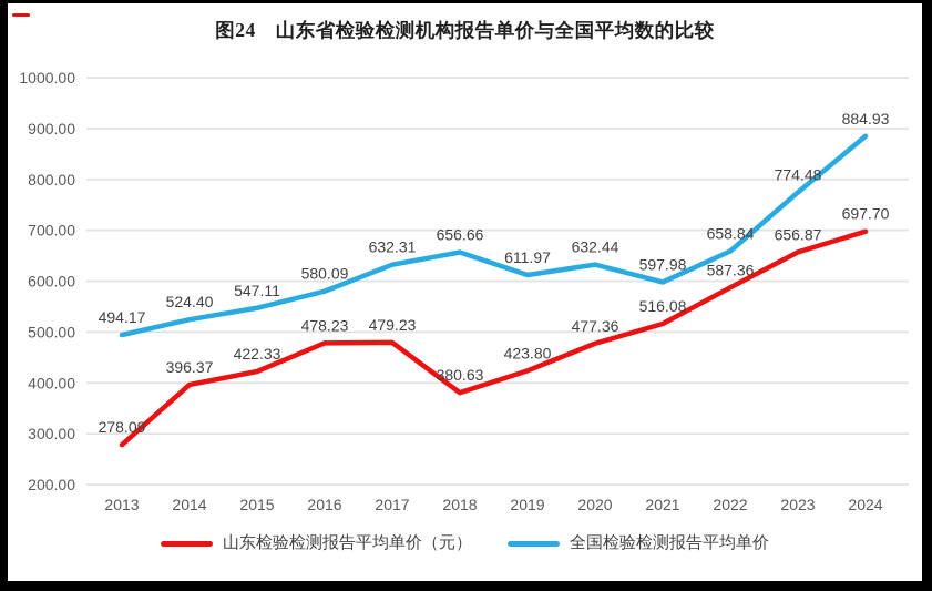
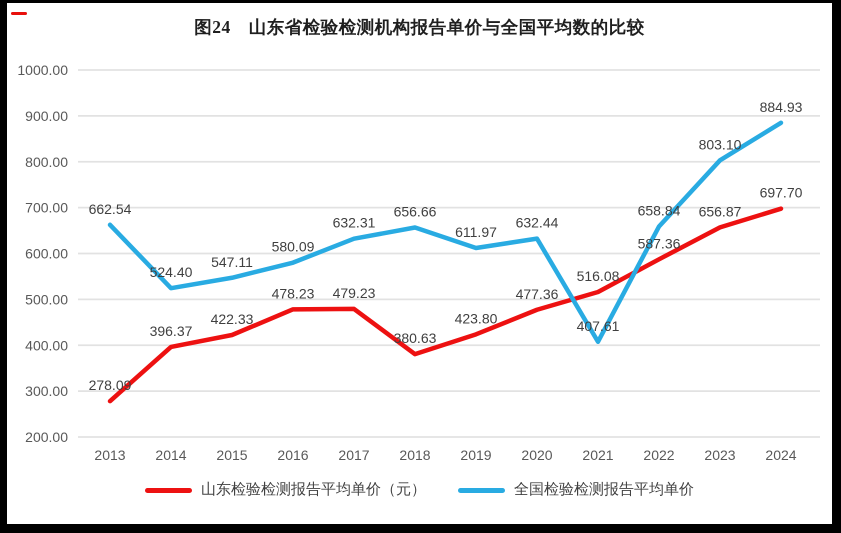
全国检验检测报告平均单价/2013: 494.17 -> 662.54
全国检验检测报告平均单价/2021: 597.98 -> 407.61
全国检验检测报告平均单价/2023: 774.48 -> 803.10
